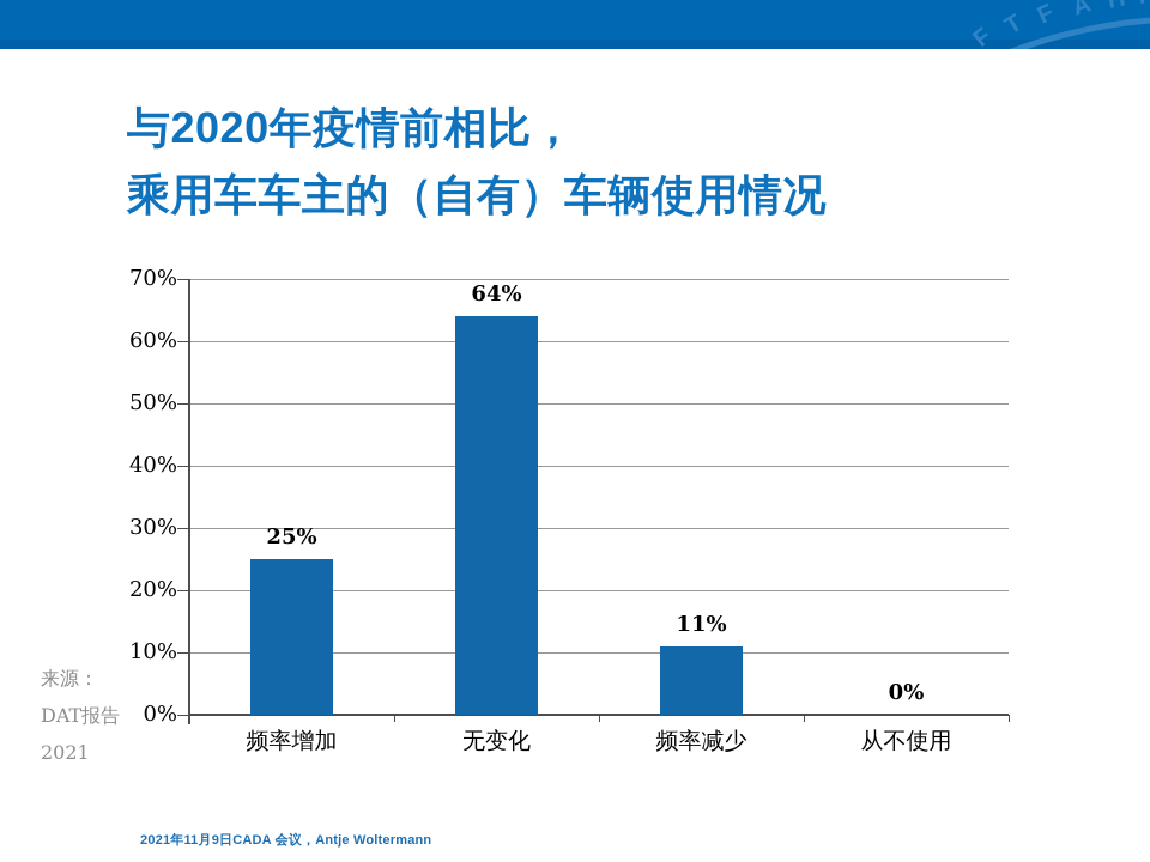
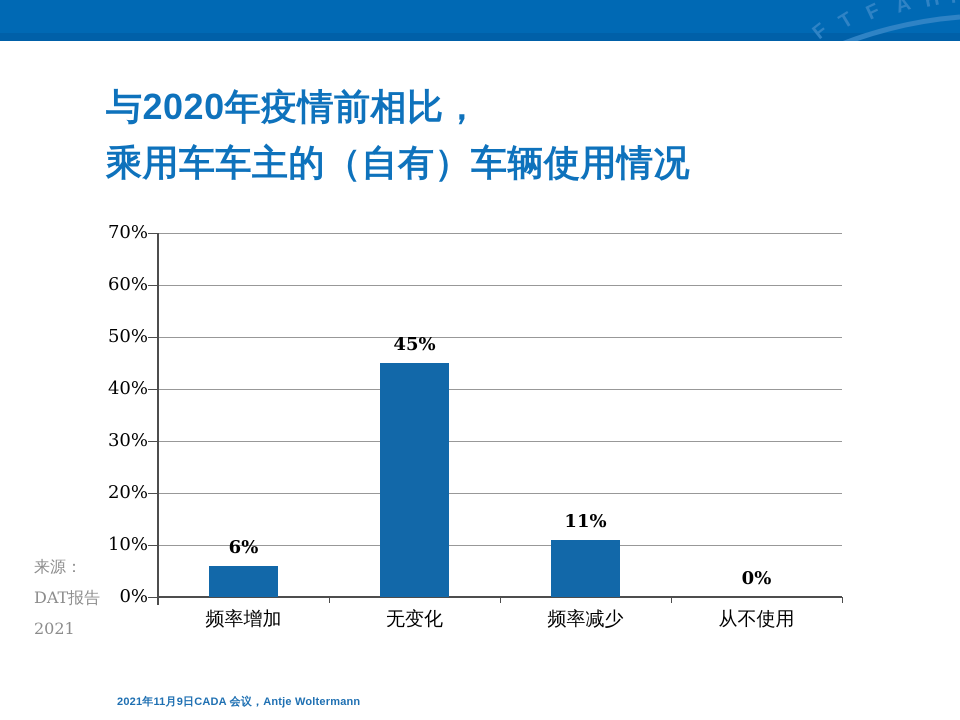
频率增加: 25% -> 6%
无变化: 64% -> 45%
